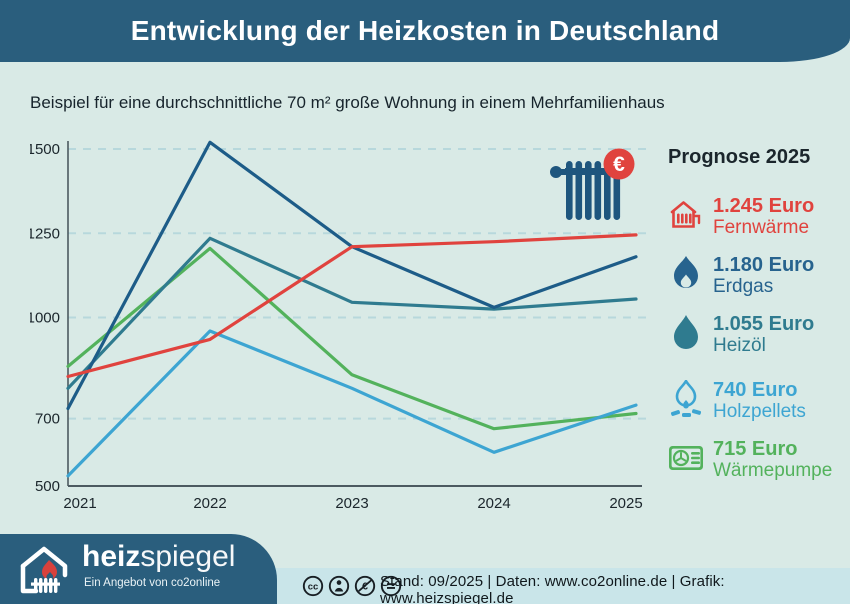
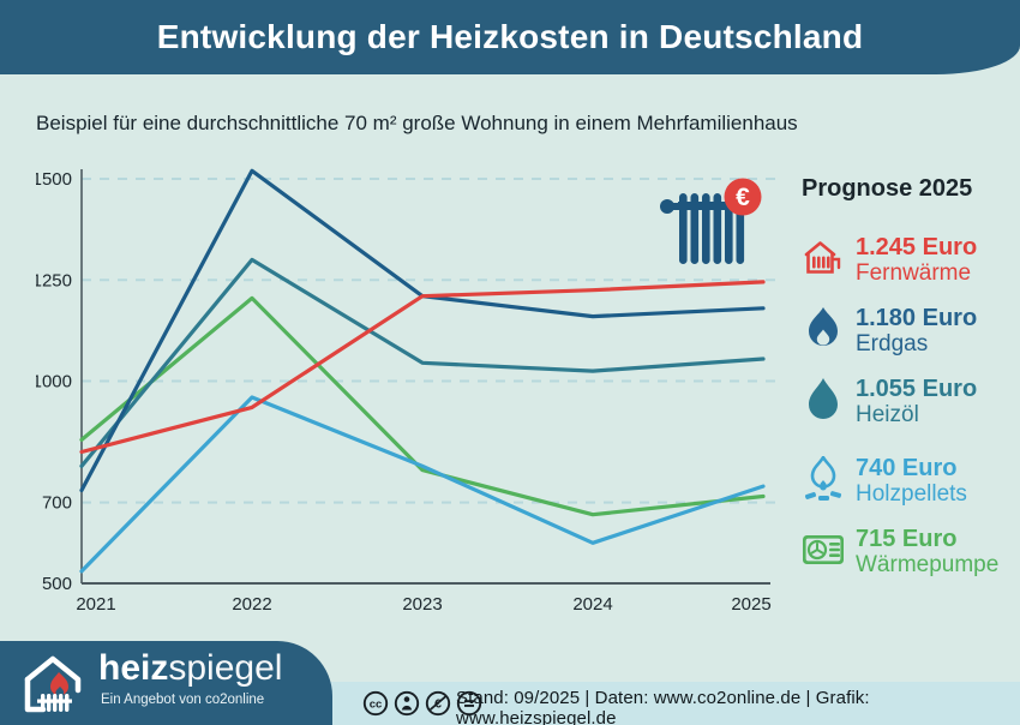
Heizöl/2022: 1240 -> 1300
Wärmepumpe/2023: 830 -> 780
Erdgas/2024: 1030 -> 1160
